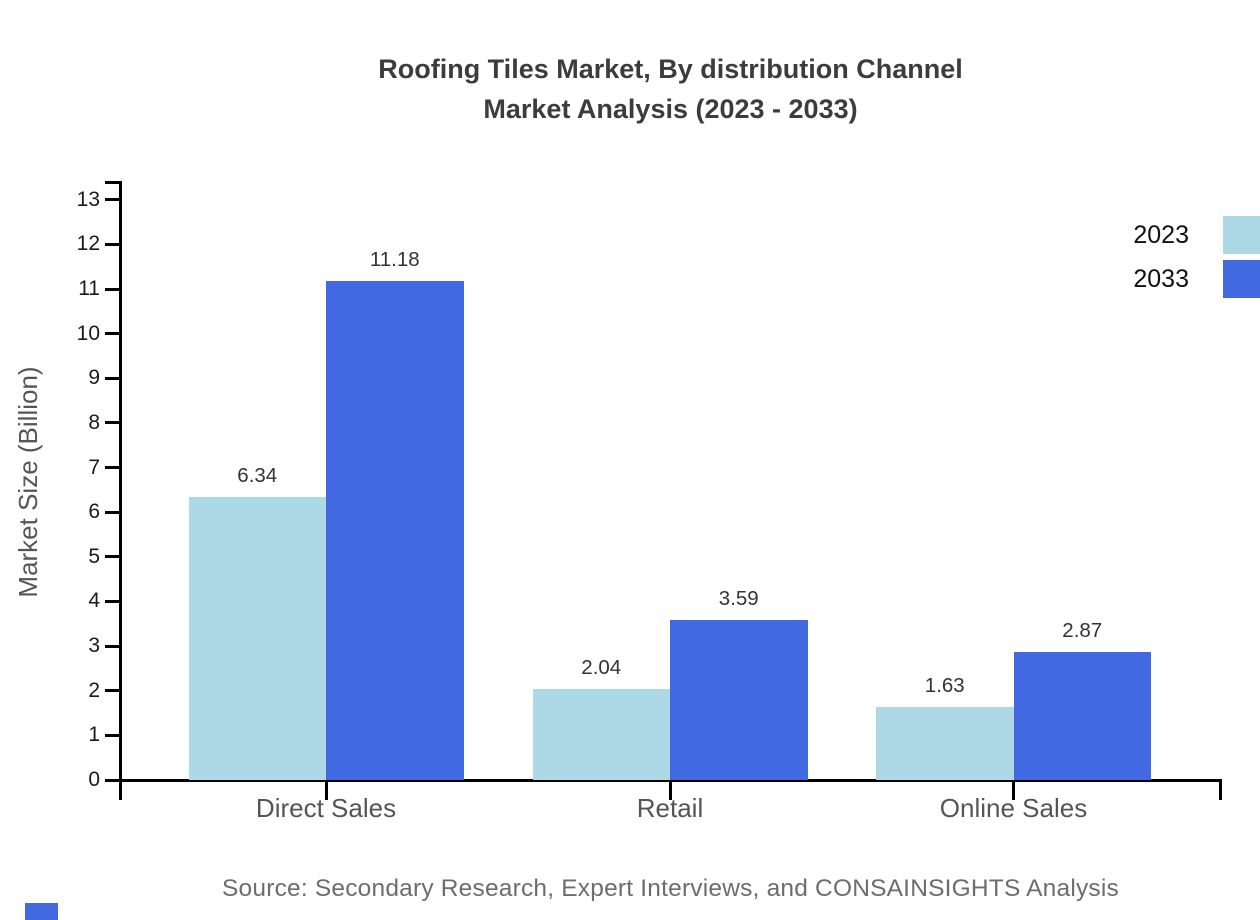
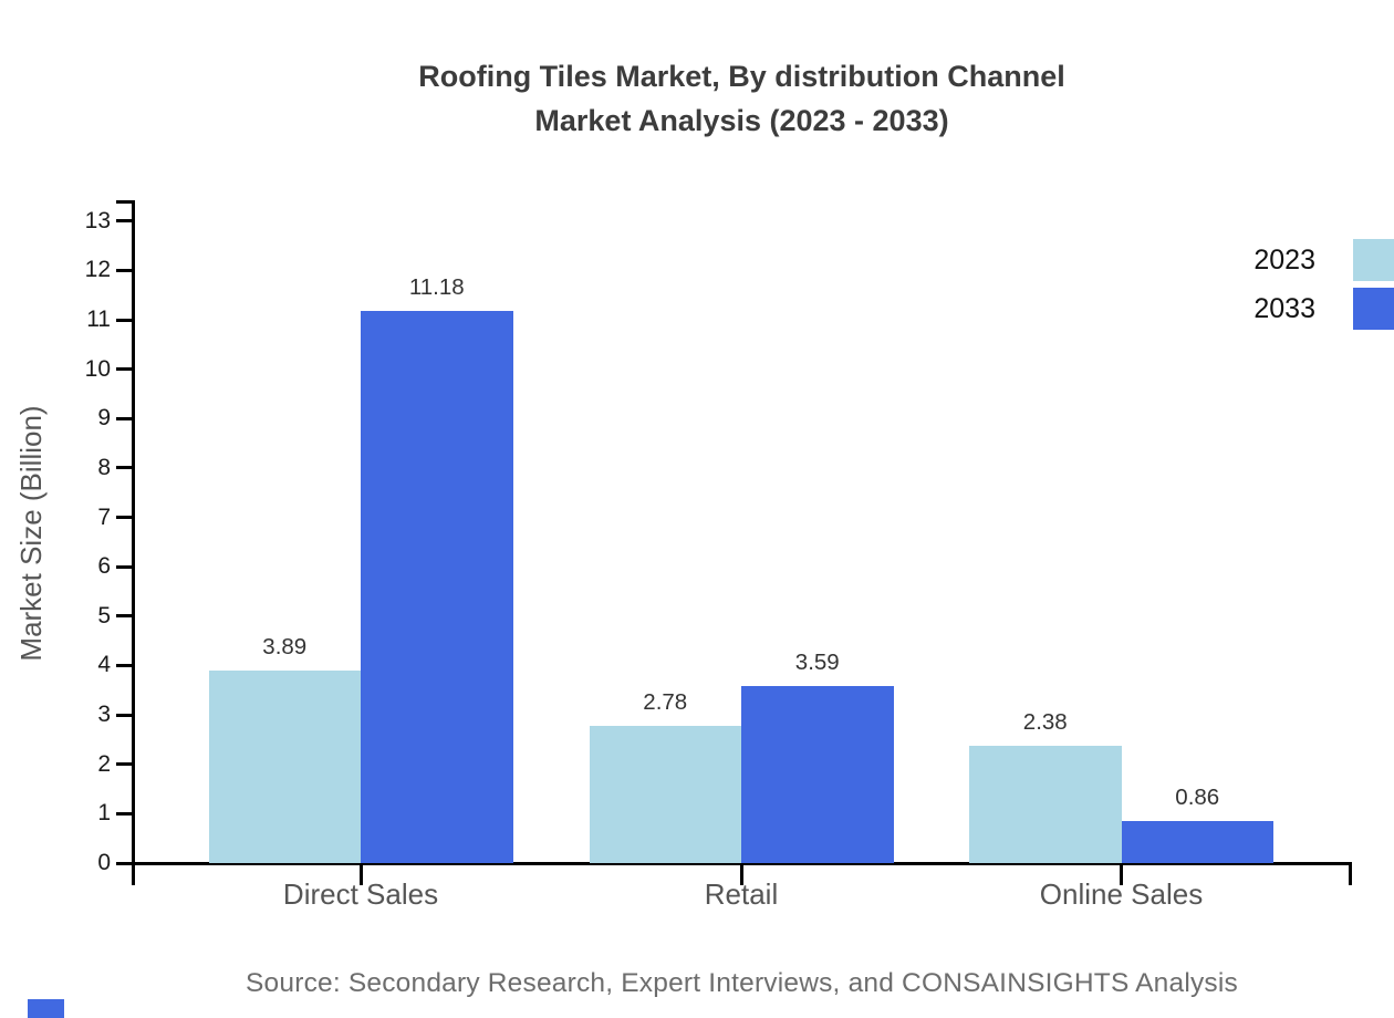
2023/Direct Sales: 6.34 -> 3.89
2023/Retail: 2.04 -> 2.78
2023/Online Sales: 1.63 -> 2.38
2033/Online Sales: 2.87 -> 0.86
